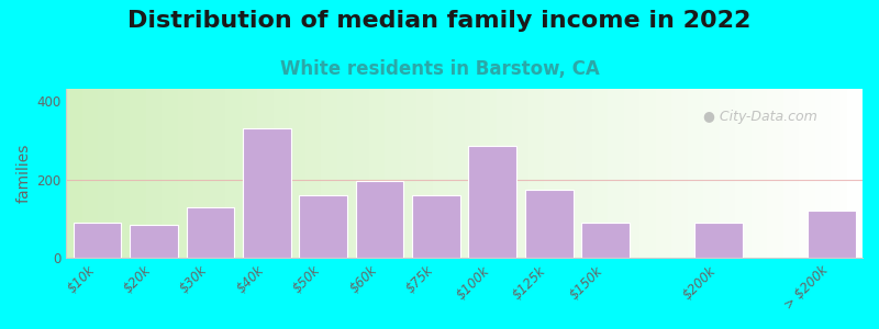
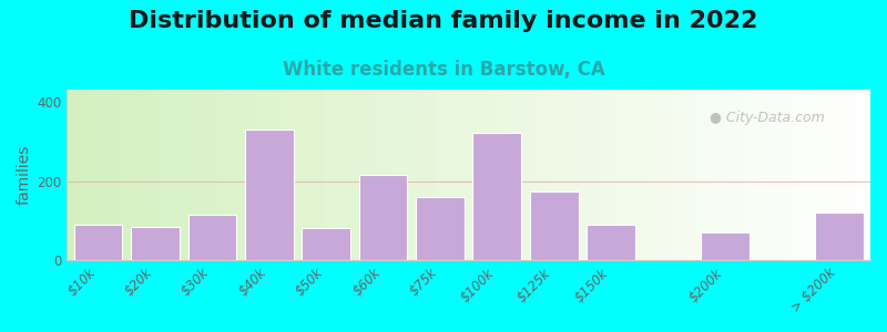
$30k: 130 -> 115
$50k: 160 -> 83
$60k: 195 -> 215
$100k: 285 -> 320
$200k: 90 -> 70
